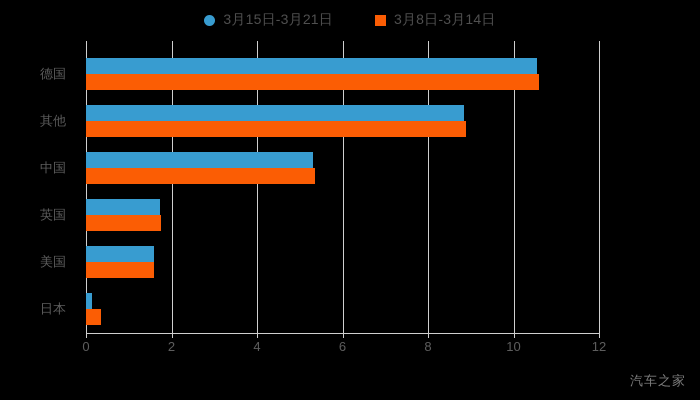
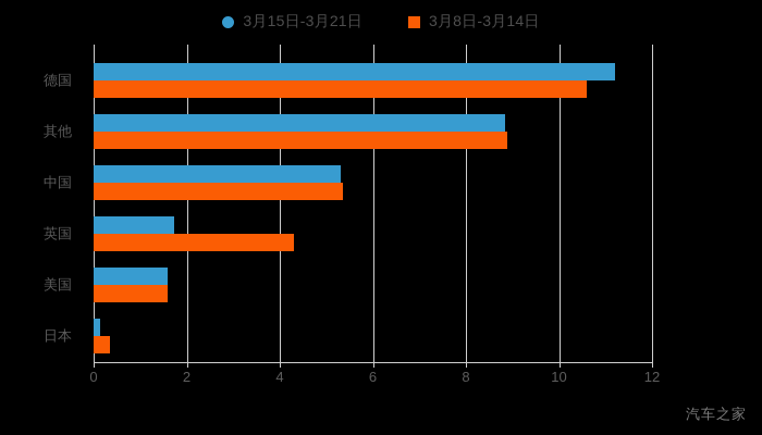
3月15日-3月21日/德国: 10.6 -> 11.2
3月8日-3月14日/英国: 1.8 -> 4.3
